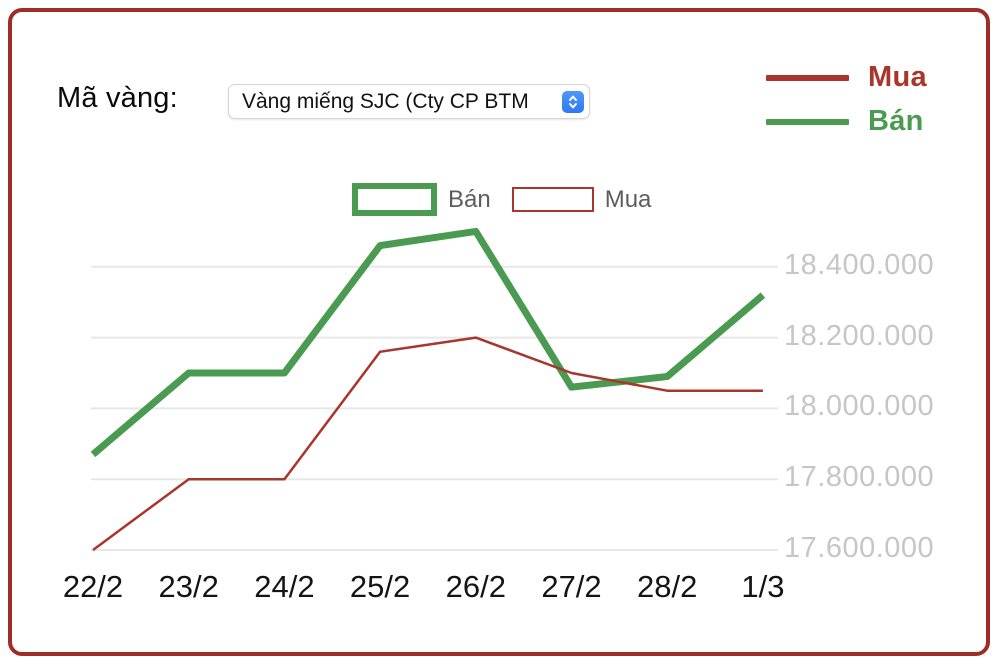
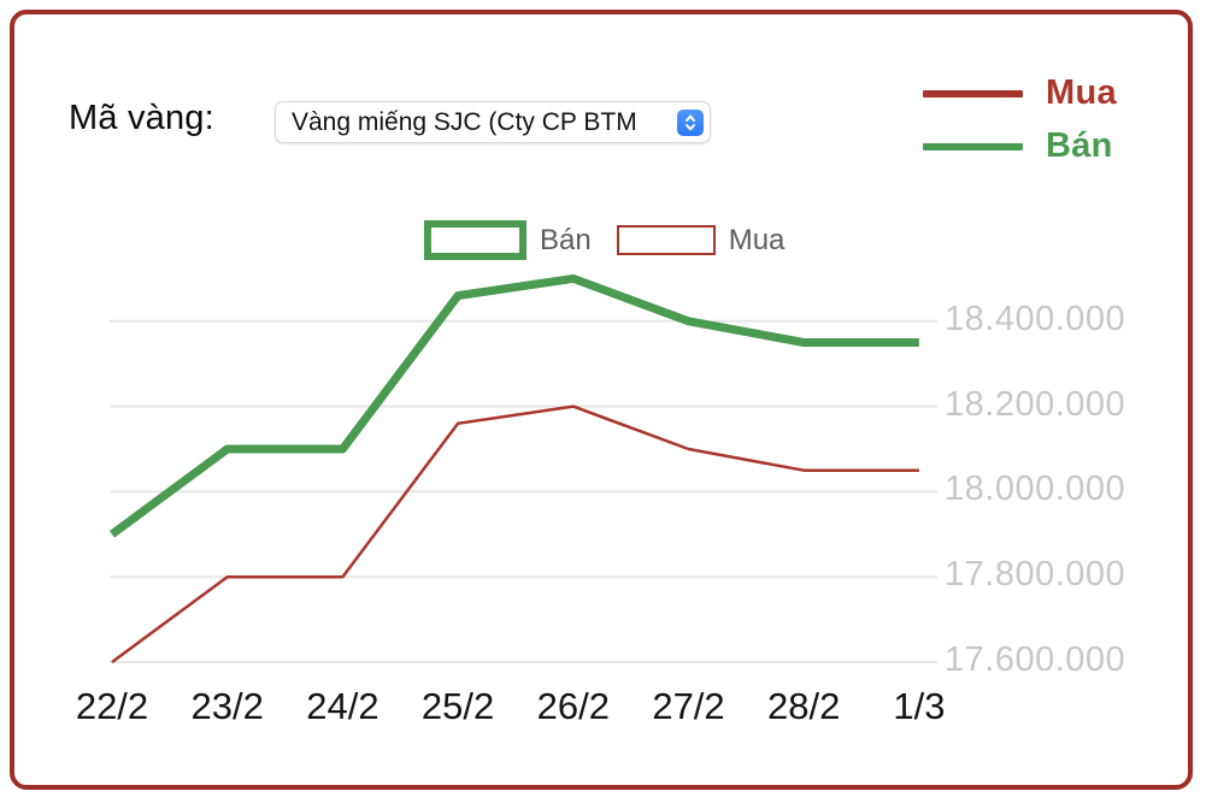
Bán/22/2: 17870000 -> 17900000
Bán/27/2: 18060000 -> 18400000
Bán/28/2: 18090000 -> 18350000
Bán/1/3: 18320000 -> 18350000
